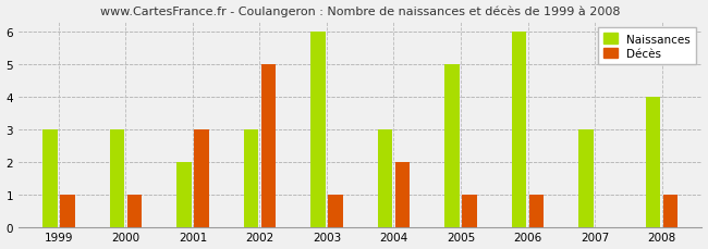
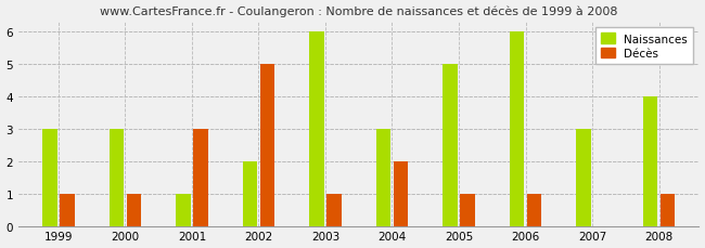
Naissances/2001: 2 -> 1
Naissances/2002: 3 -> 2
